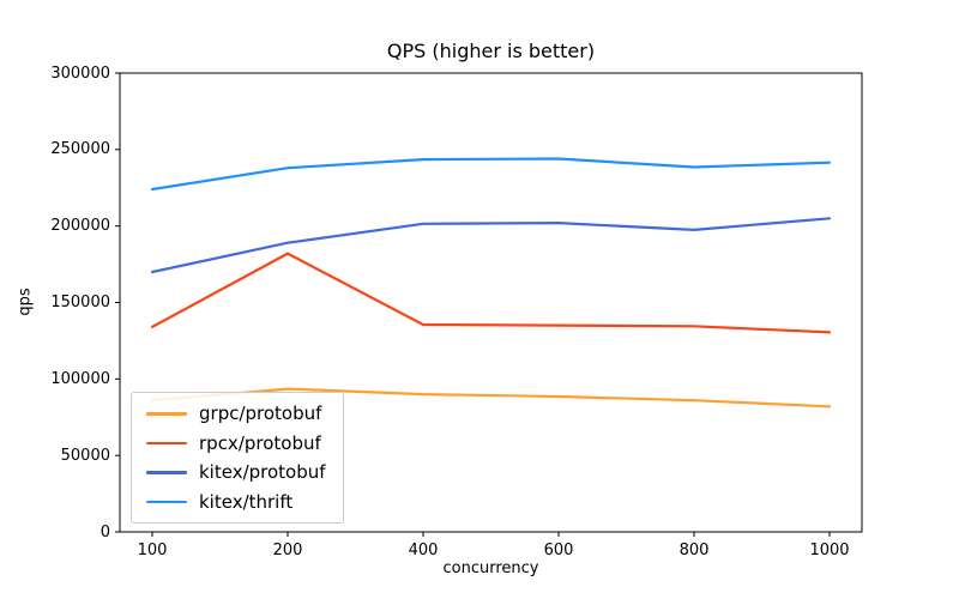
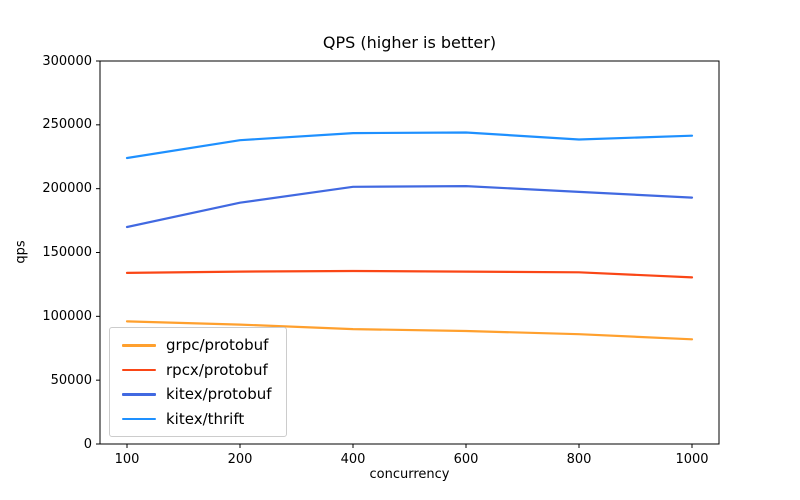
grpc/protobuf/100: 86000 -> 96000
rpcx/protobuf/200: 182000 -> 135000
kitex/protobuf/1000: 205000 -> 193000
